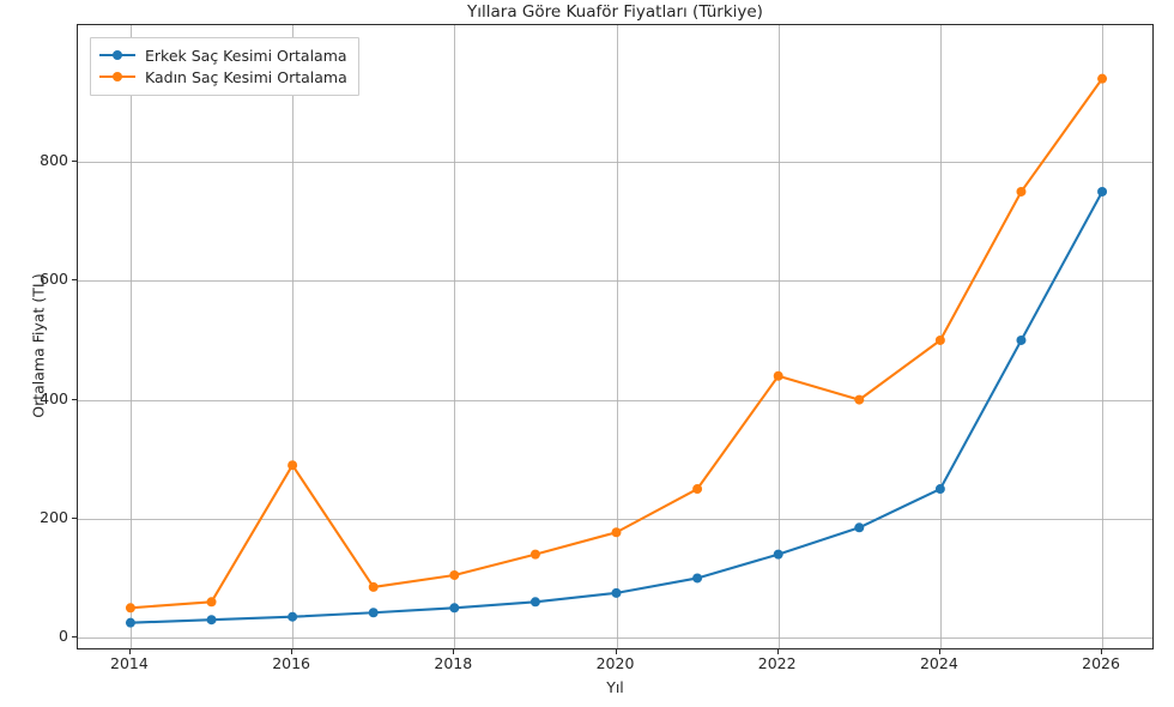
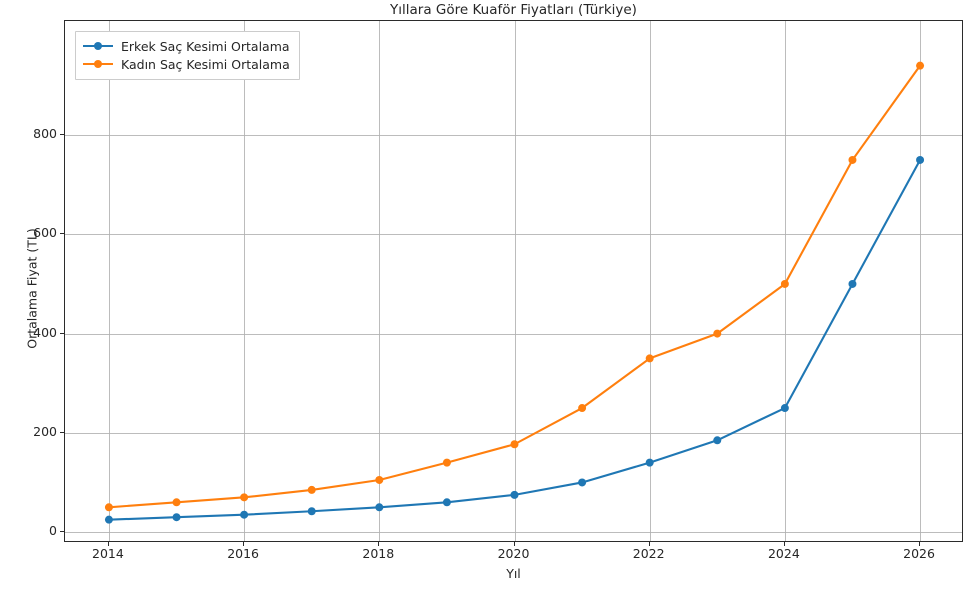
Kadın Saç Kesimi Ortalama/2016: 290 -> 70
Kadın Saç Kesimi Ortalama/2022: 440 -> 350
